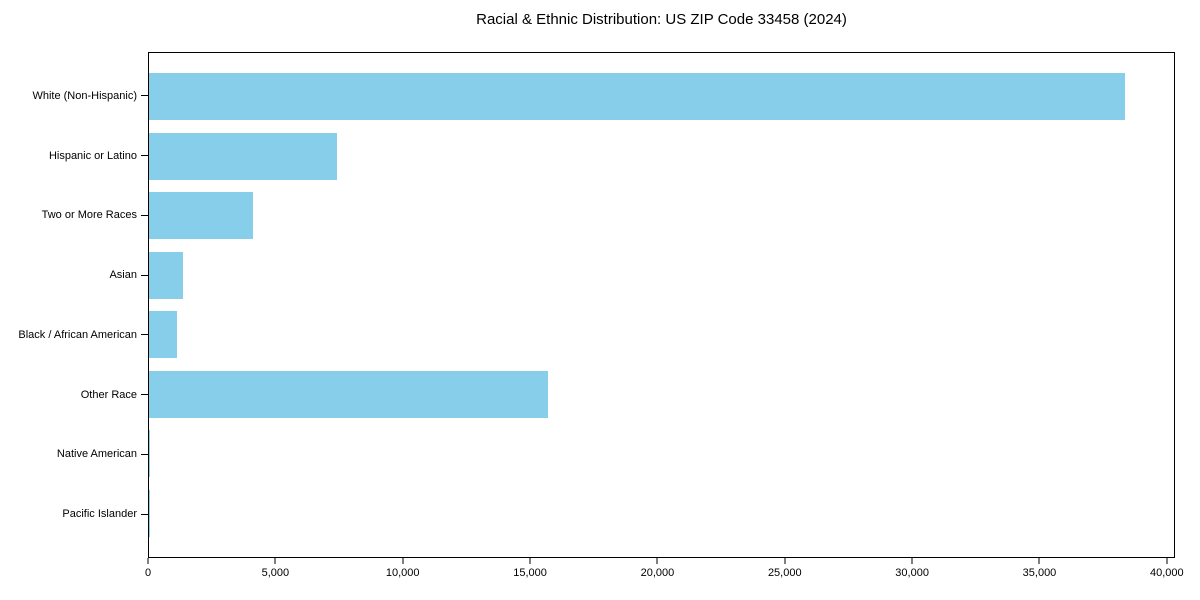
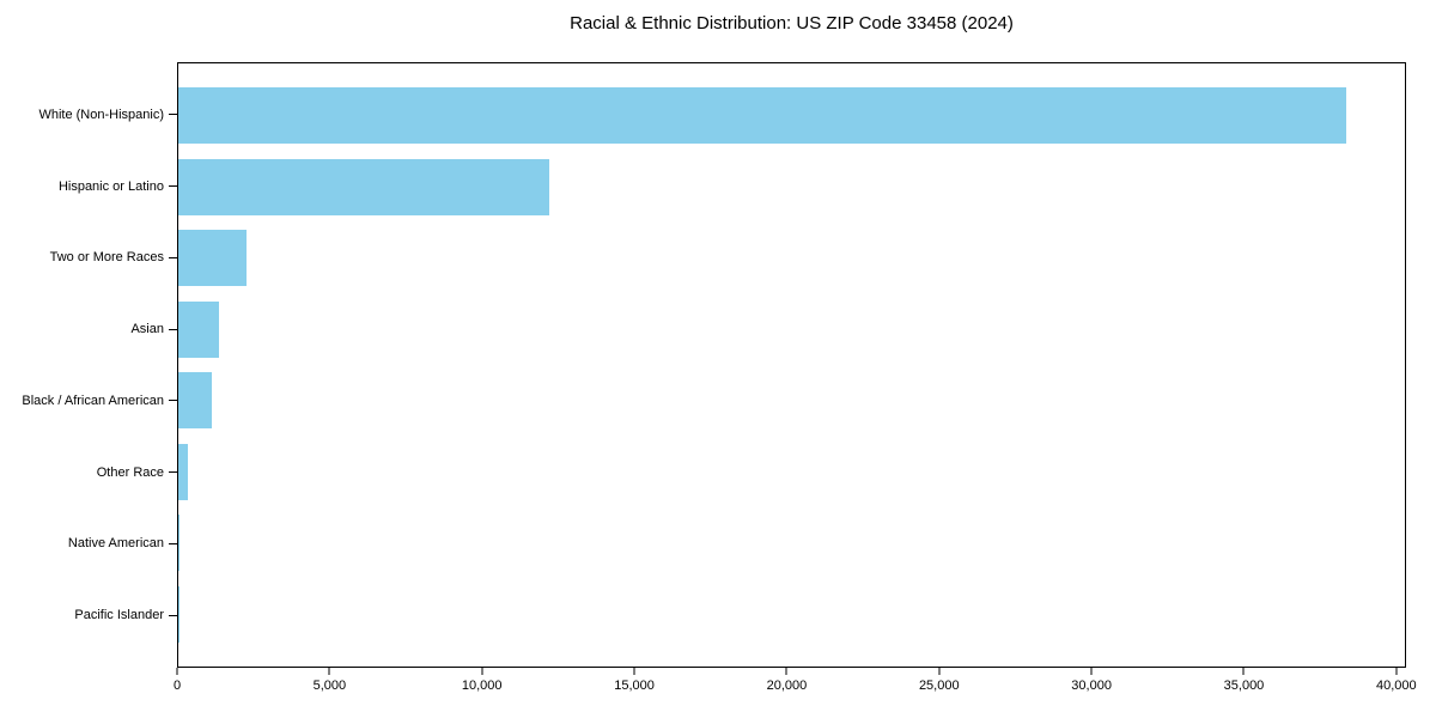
Hispanic or Latino: 7400 -> 12200
Two or More Races: 4100 -> 2200
Other Race: 15700 -> 300
